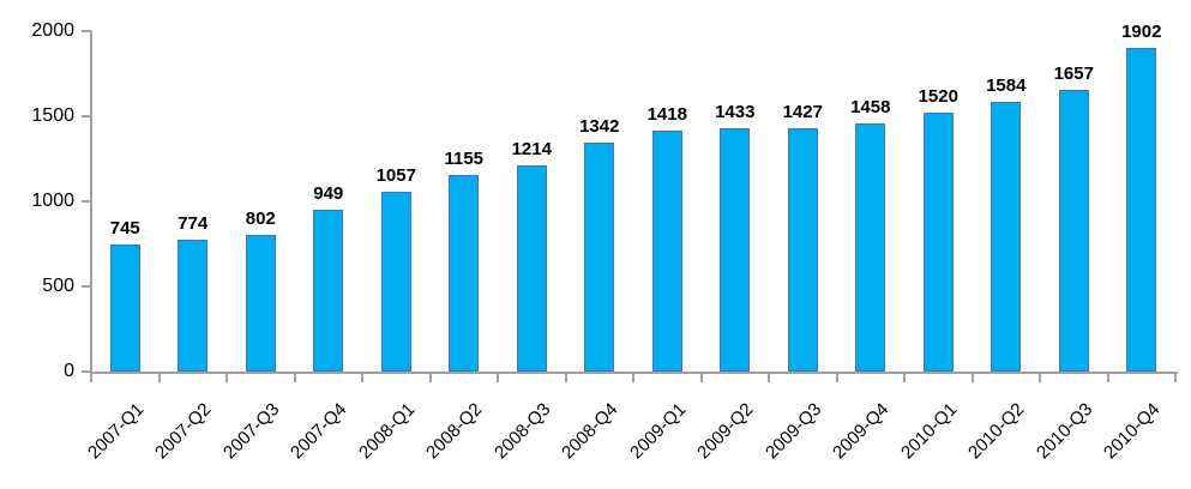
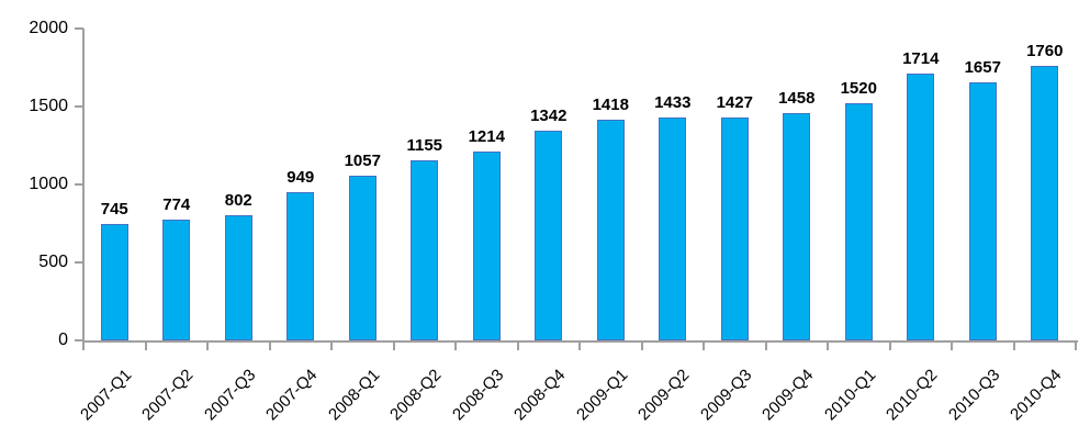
2010-Q2: 1584 -> 1714
2010-Q4: 1902 -> 1760
